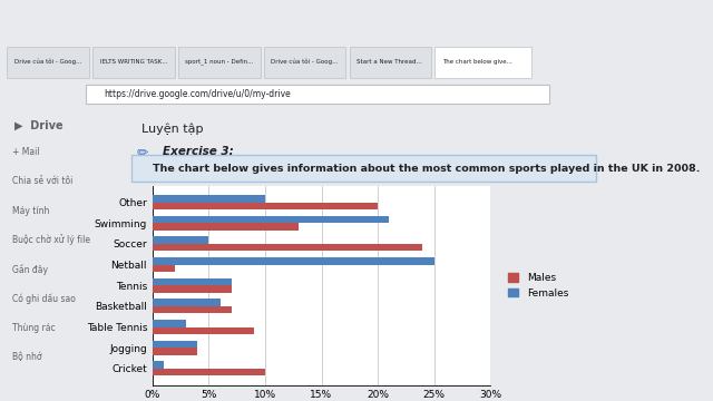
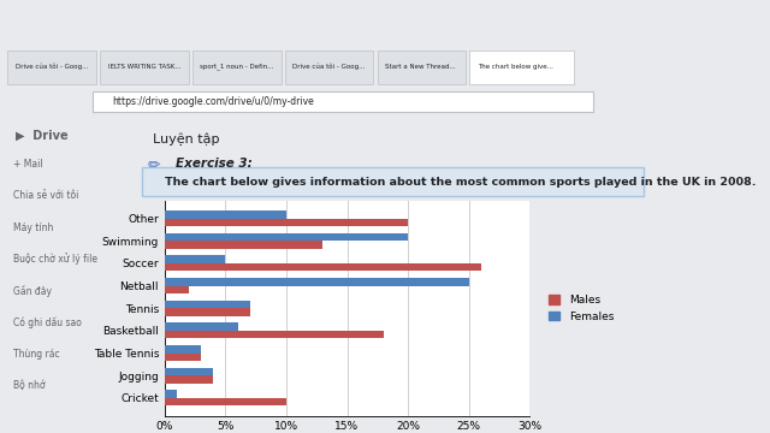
Females/Swimming: 21% -> 20%
Males/Soccer: 24% -> 26%
Males/Basketball: 7% -> 18%
Males/Table Tennis: 9% -> 3%
